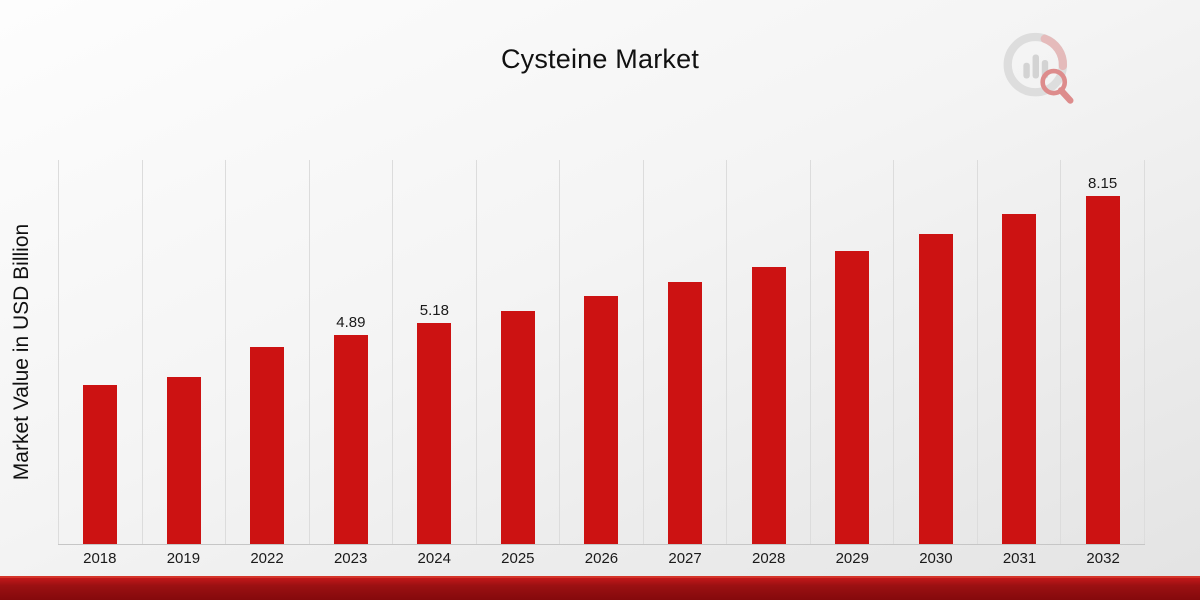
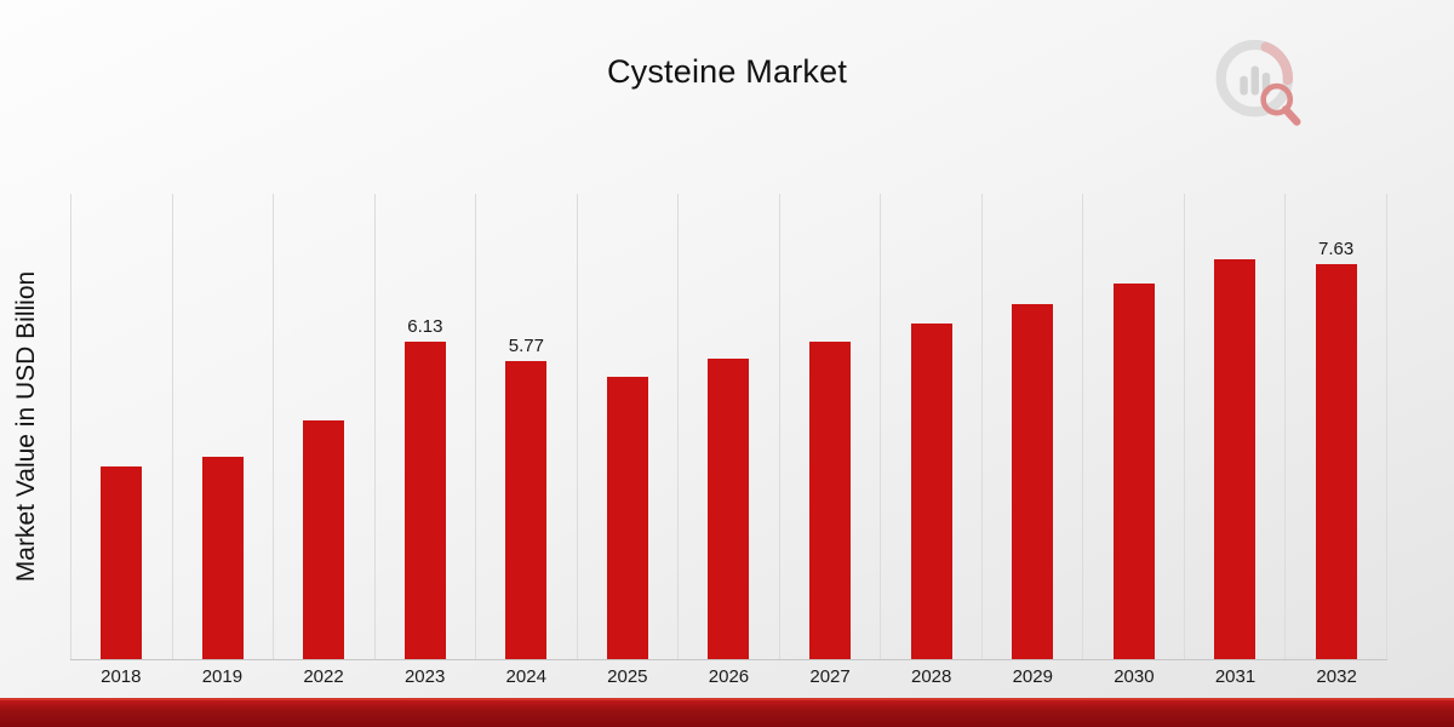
2023: 4.89 -> 6.13
2024: 5.18 -> 5.77
2032: 8.15 -> 7.63
